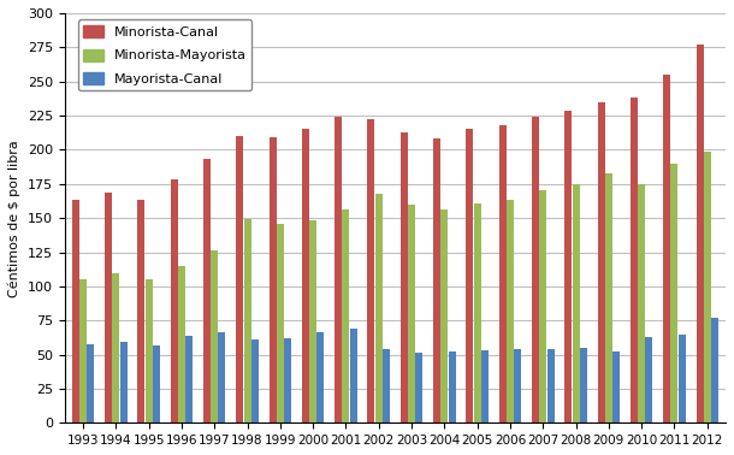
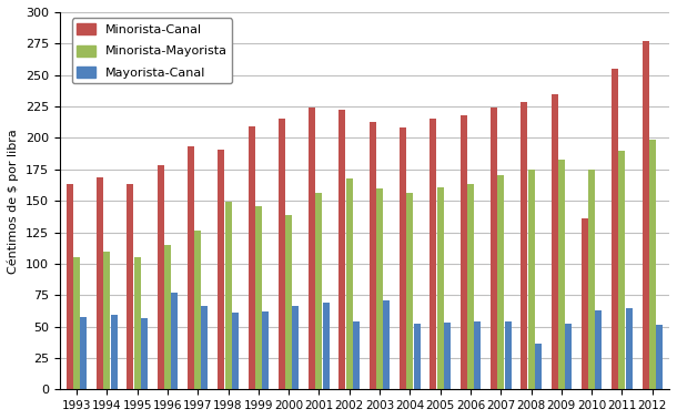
Mayorista-Canal/1996: 64 -> 77
Minorista-Canal/1998: 210 -> 191
Minorista-Mayorista/2000: 148 -> 139
Mayorista-Canal/2003: 51 -> 71
Mayorista-Canal/2008: 55 -> 36
Minorista-Canal/2010: 238 -> 136
Mayorista-Canal/2012: 77 -> 51
